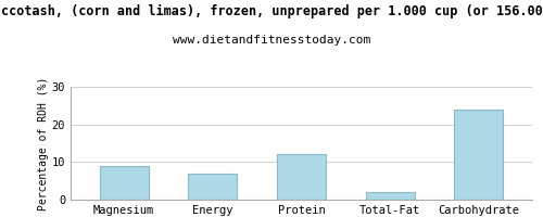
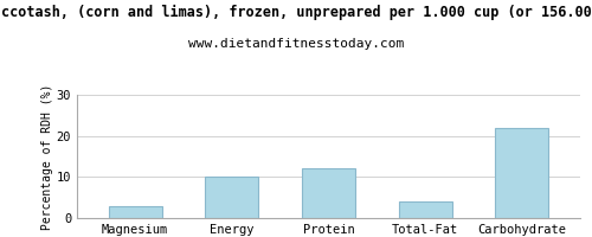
Magnesium: 9 -> 3
Energy: 7 -> 10
Total-Fat: 2 -> 4
Carbohydrate: 24 -> 22
